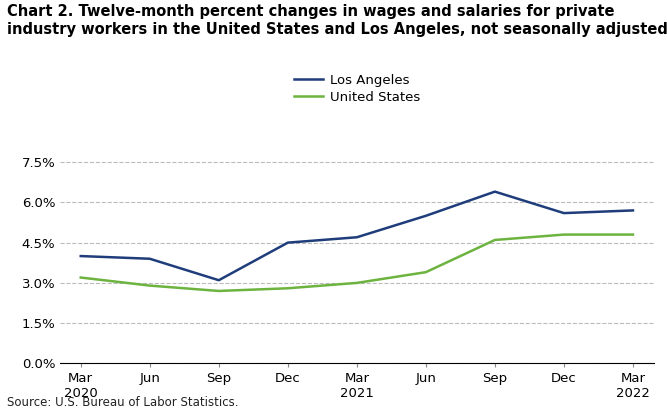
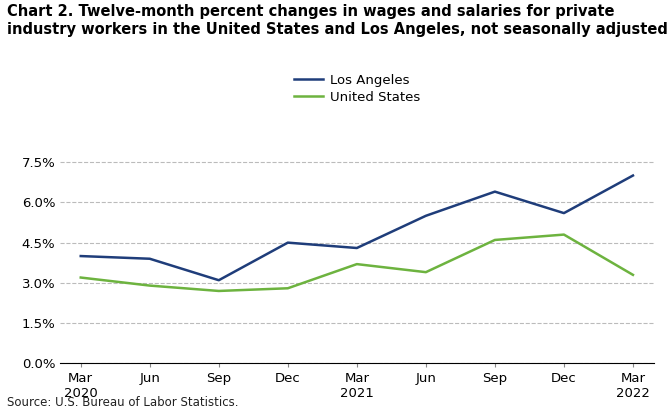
Los Angeles/Mar 2021: 4.7% -> 4.3%
United States/Mar 2021: 3.0% -> 3.7%
Los Angeles/Mar 2022: 5.7% -> 7.0%
United States/Mar 2022: 4.8% -> 3.3%
